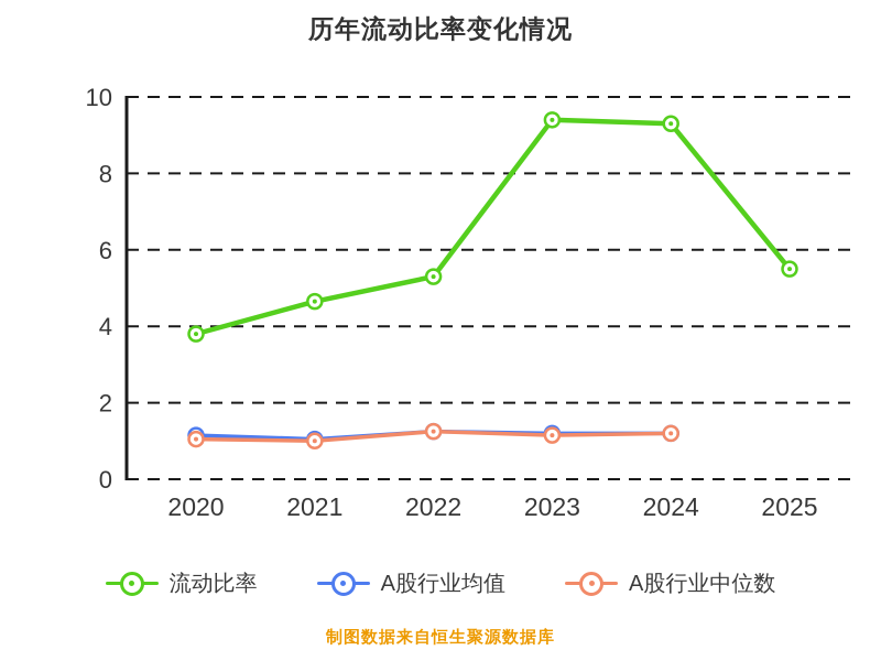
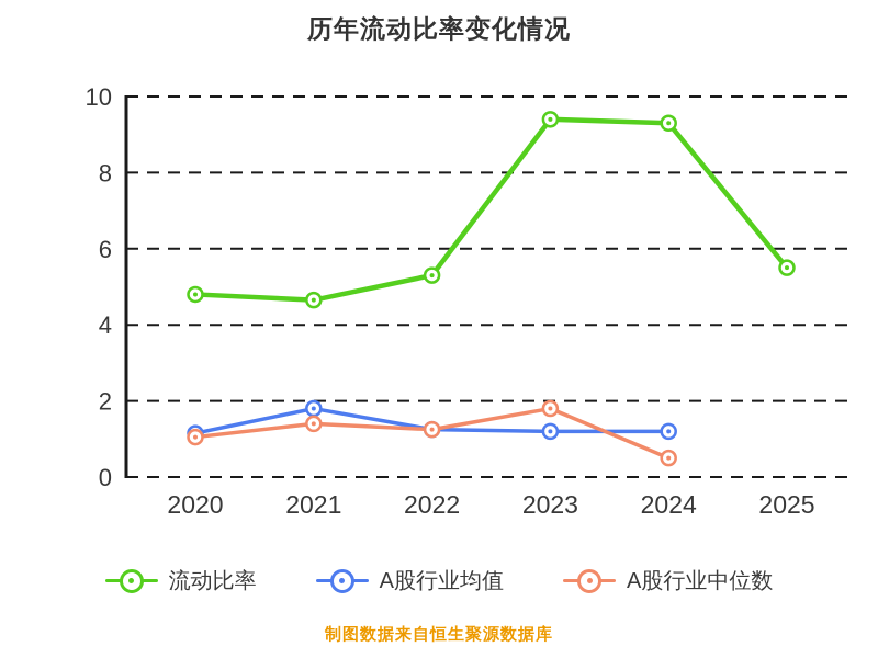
流动比率/2020: 3.8 -> 4.8
A股行业均值/2021: 1.1 -> 1.8
A股行业中位数/2021: 1.0 -> 1.4
A股行业中位数/2023: 1.1 -> 1.8
A股行业中位数/2024: 1.2 -> 0.5
